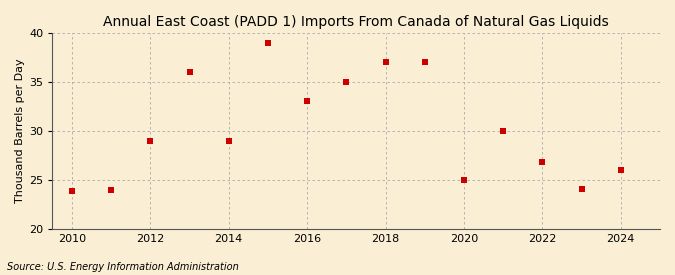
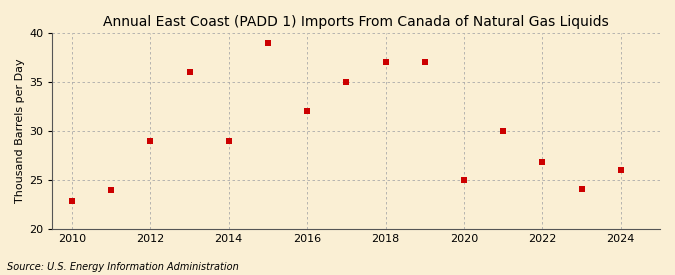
2010: 23.8 -> 22.8
2016: 33.0 -> 32.0
